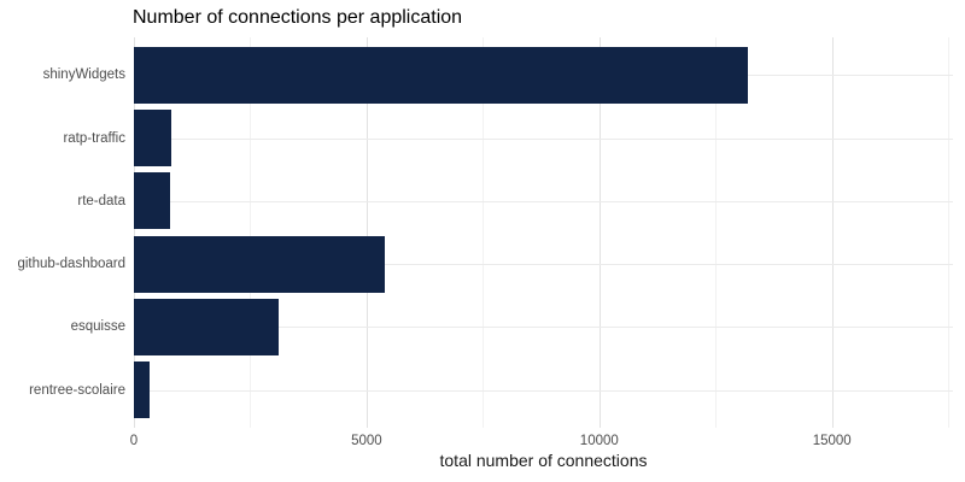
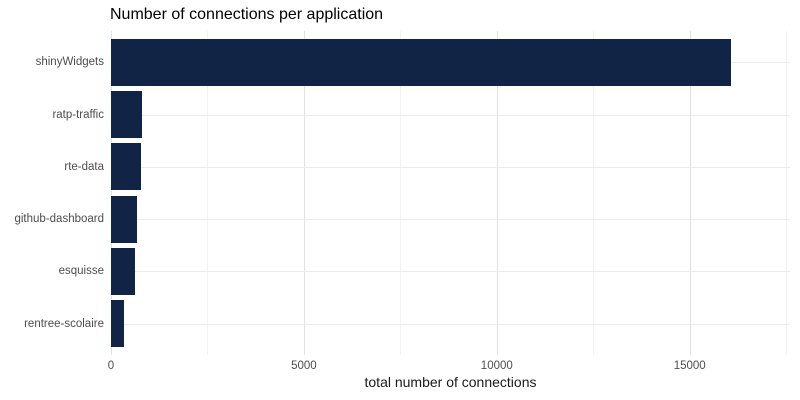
shinyWidgets: 13200 -> 16100
github-dashboard: 5400 -> 700
esquisse: 3100 -> 600
